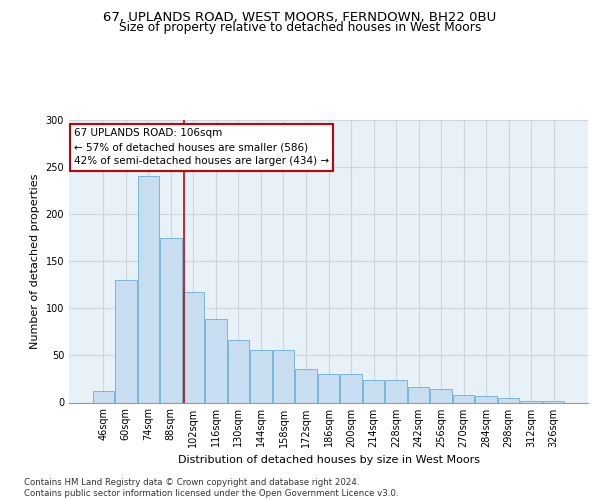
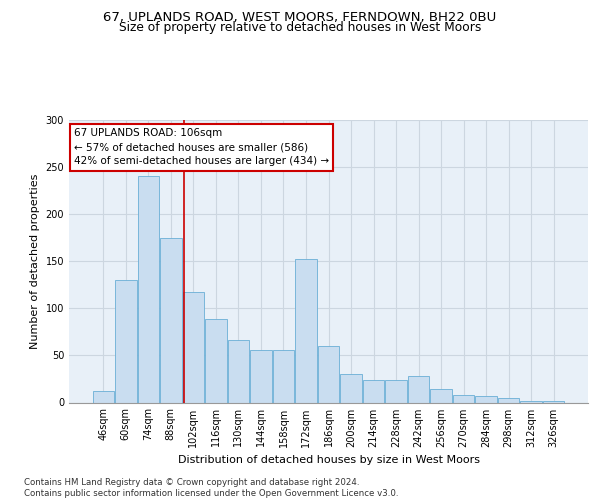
172sqm: 36 -> 152
186sqm: 30 -> 60
242sqm: 16 -> 28
